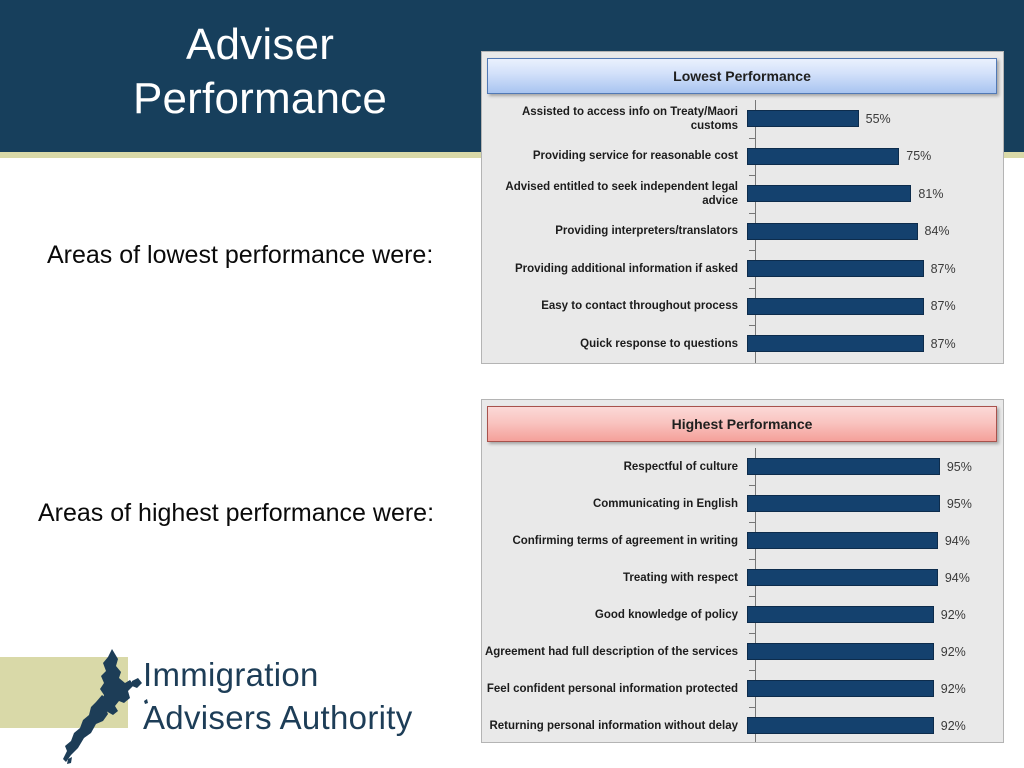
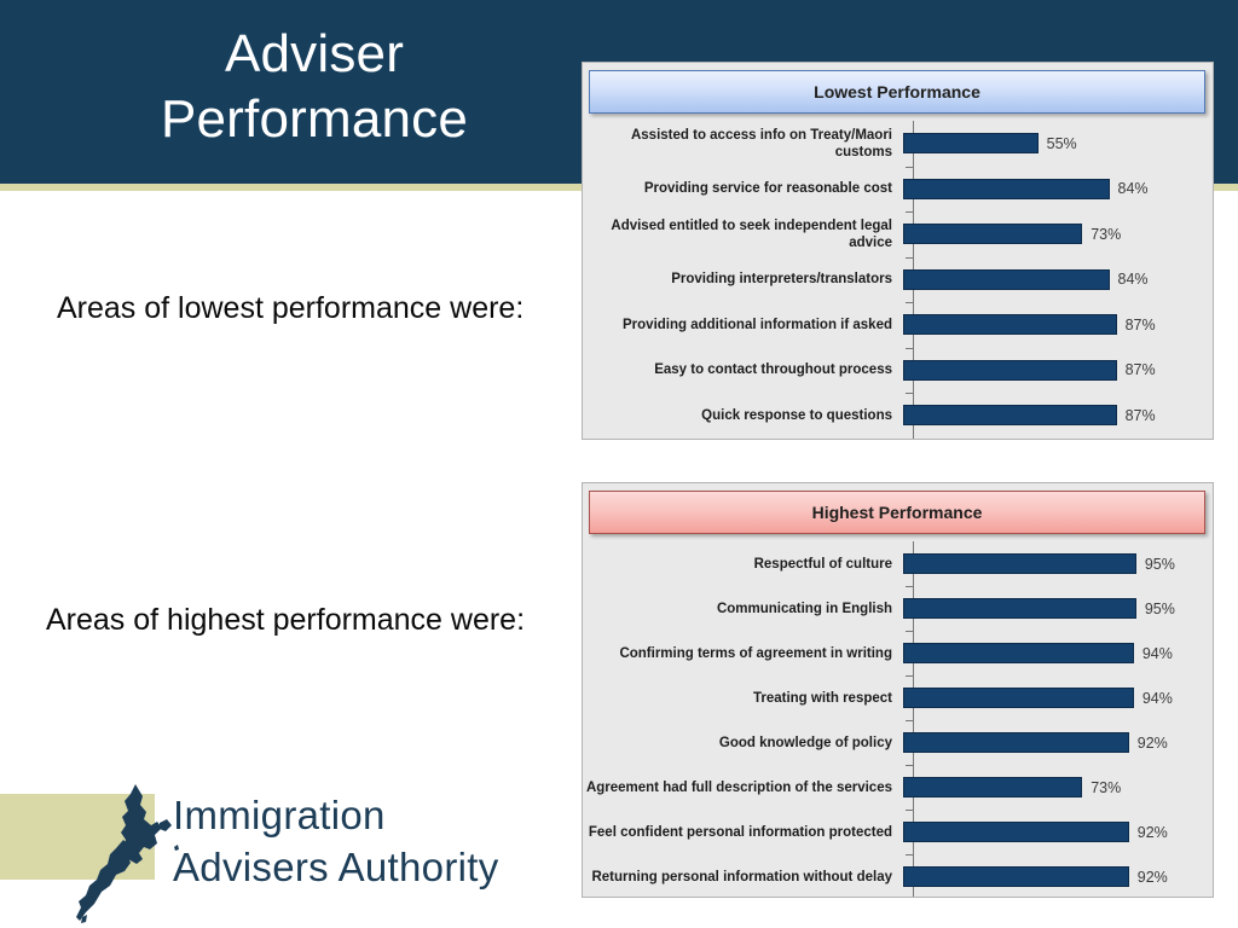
Lowest Performance/Providing service for reasonable cost: 75% -> 84%
Lowest Performance/Advised entitled to seek independent legal advice: 81% -> 73%
Highest Performance/Agreement had full description of the services: 92% -> 73%
